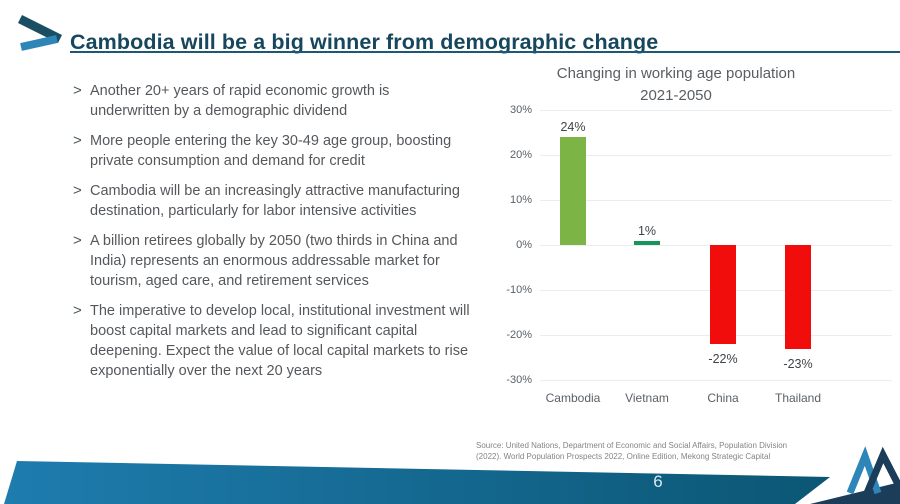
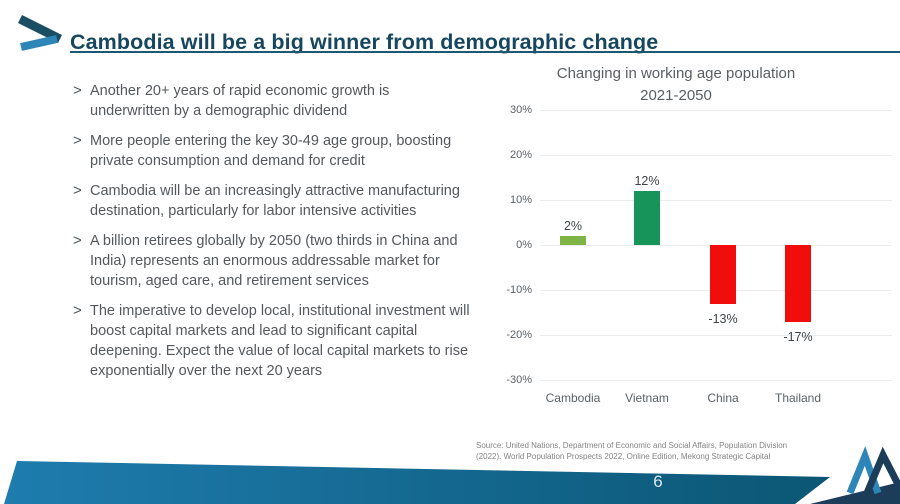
Cambodia: 24% -> 2%
Vietnam: 1% -> 12%
China: -22% -> -13%
Thailand: -23% -> -17%
